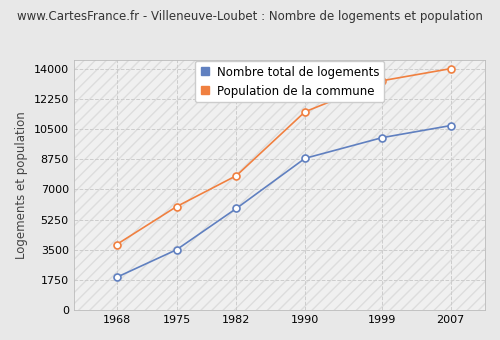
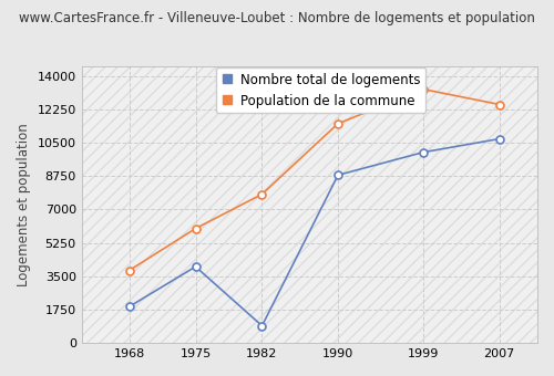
Nombre total de logements/1975: 3500 -> 4000
Nombre total de logements/1982: 5900 -> 900
Population de la commune/2007: 14000 -> 12500
